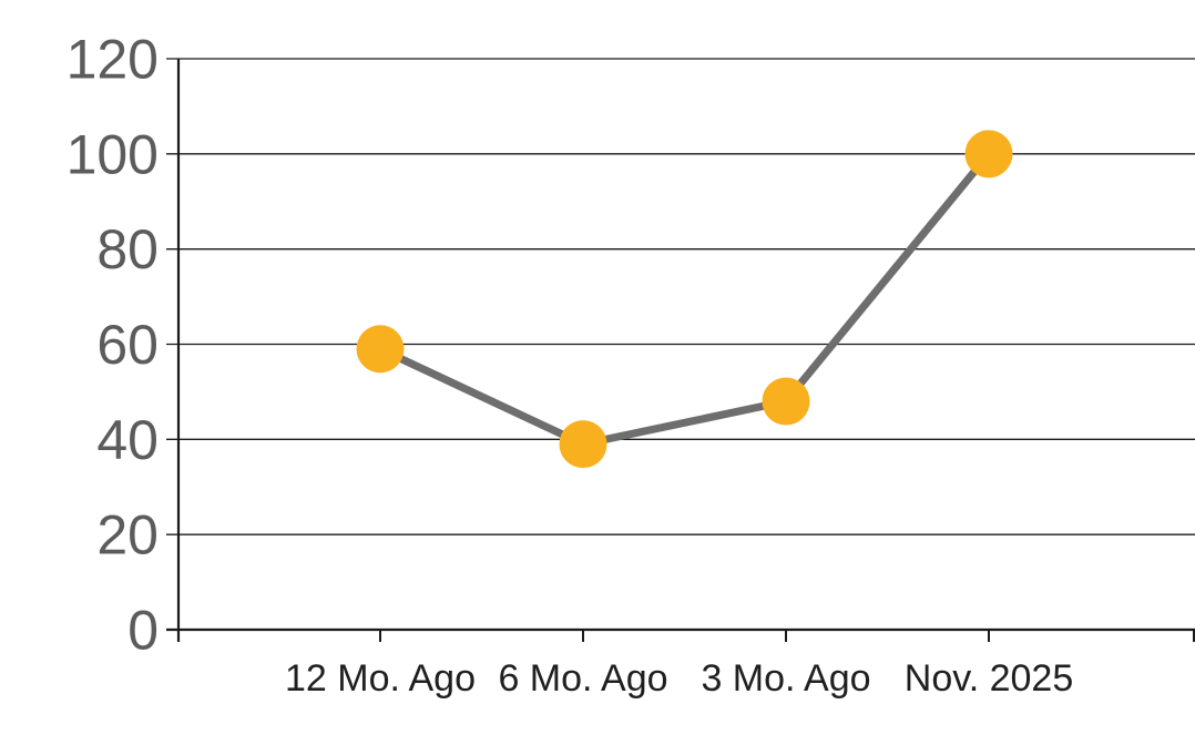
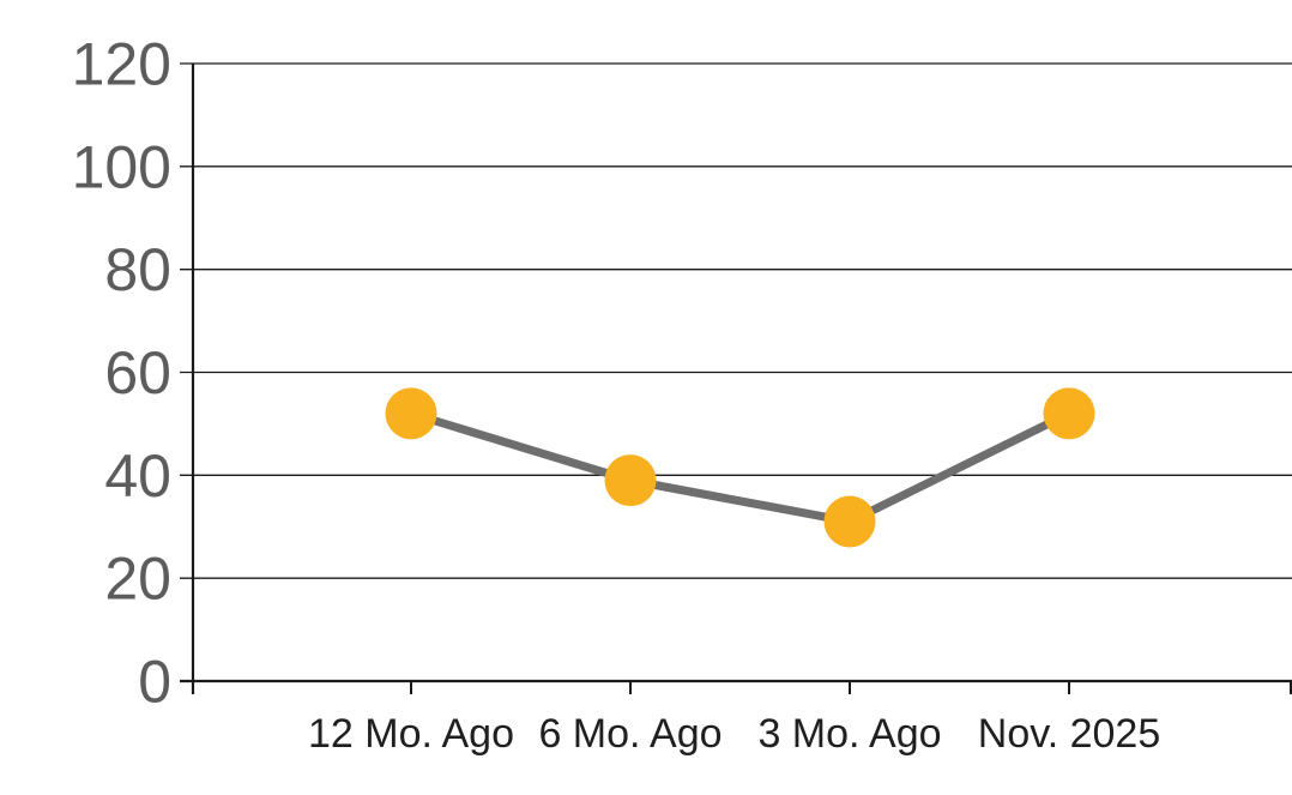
12 Mo. Ago: 59 -> 52
3 Mo. Ago: 48 -> 31
Nov. 2025: 100 -> 52
